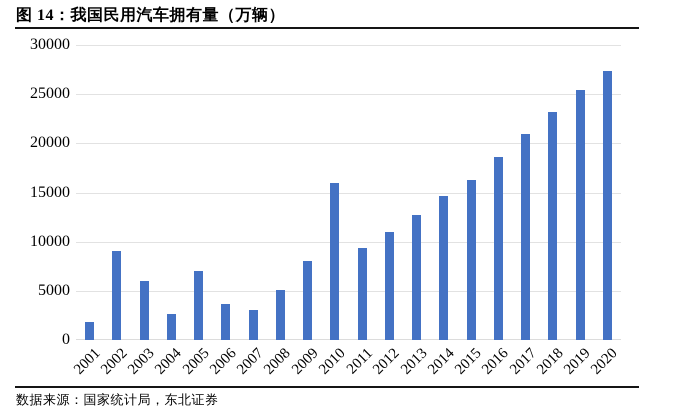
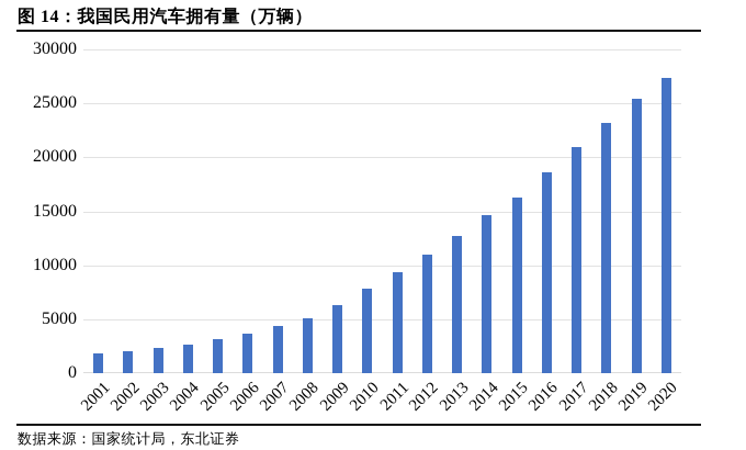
2002: 9000 -> 2000
2003: 6000 -> 2000
2005: 7000 -> 3000
2007: 3000 -> 4000
2009: 8000 -> 6000
2010: 16000 -> 8000
